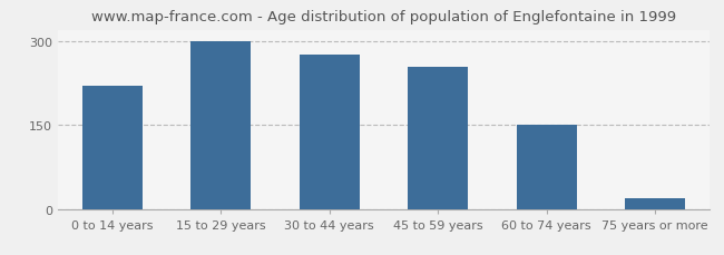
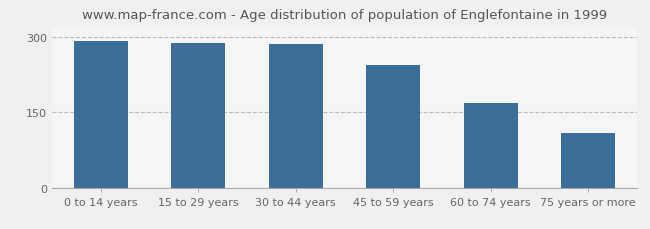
0 to 14 years: 220 -> 292
15 to 29 years: 300 -> 287
30 to 44 years: 276 -> 286
45 to 59 years: 254 -> 243
60 to 74 years: 150 -> 168
75 years or more: 20 -> 108
